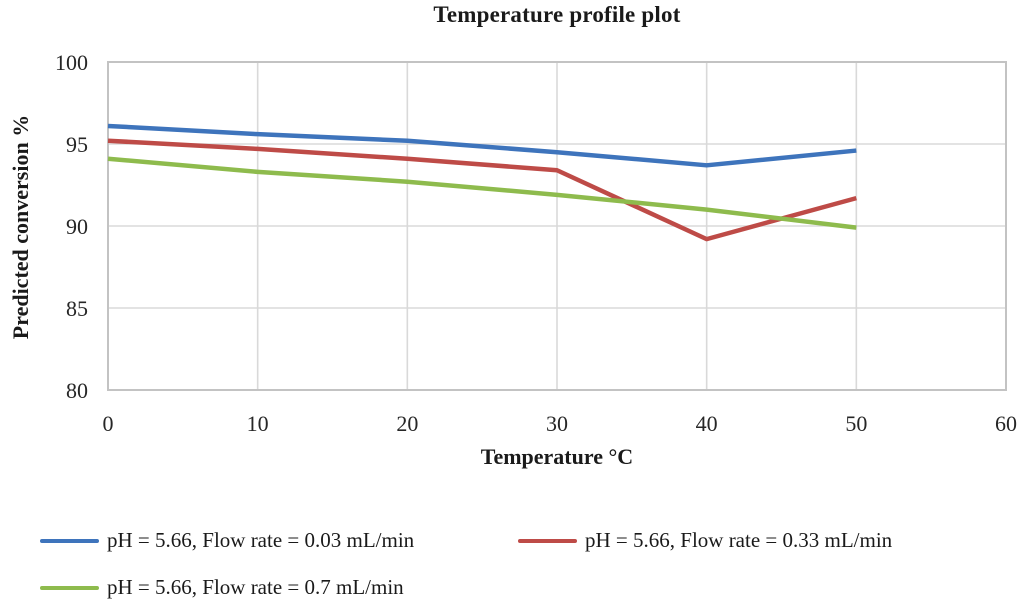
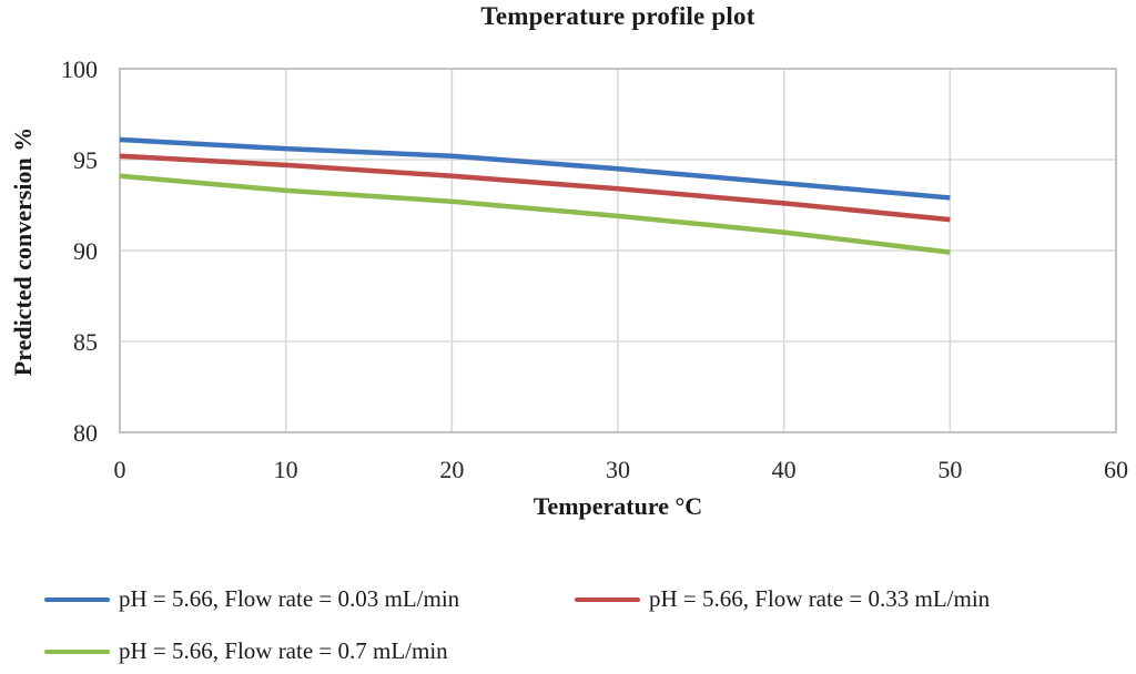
pH = 5.66, Flow rate = 0.33 mL/min/40: 89.2 -> 92.6
pH = 5.66, Flow rate = 0.03 mL/min/50: 94.6 -> 92.9
